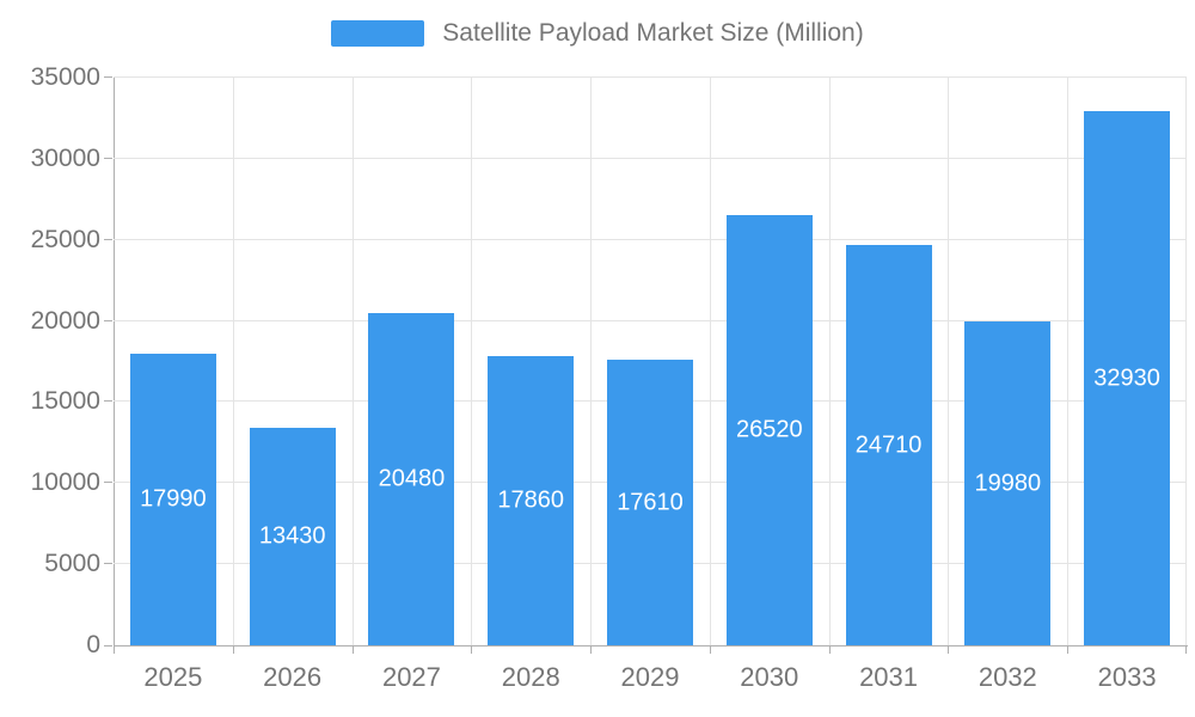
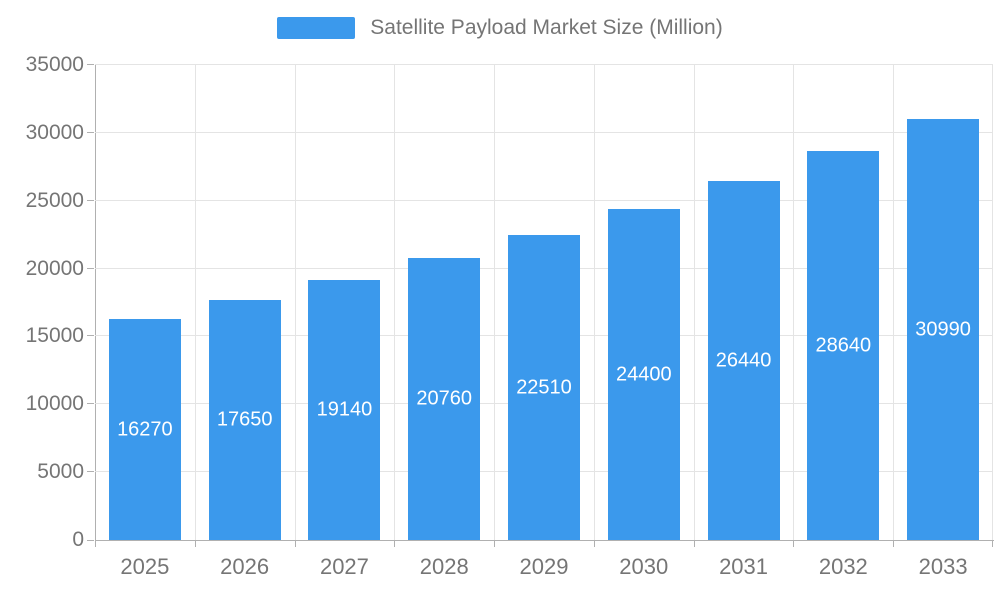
2025: 17990 -> 16270
2026: 13430 -> 17650
2027: 20480 -> 19140
2028: 17860 -> 20760
2029: 17610 -> 22510
2030: 26520 -> 24400
2031: 24710 -> 26440
2032: 19980 -> 28640
2033: 32930 -> 30990
